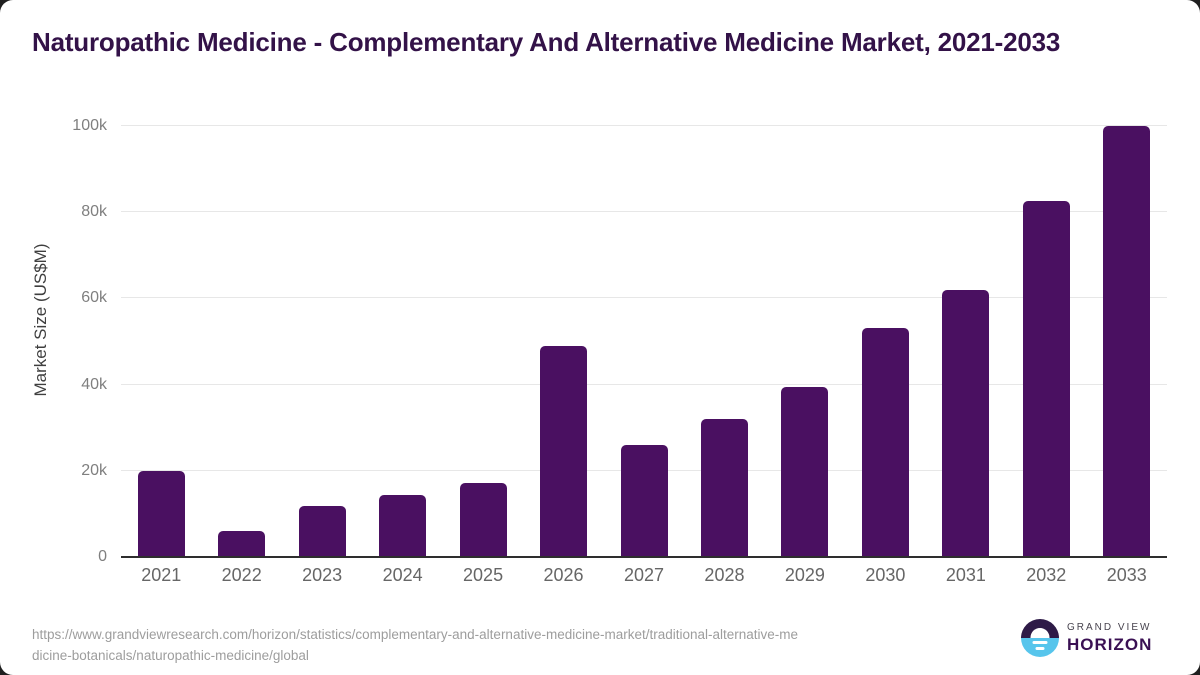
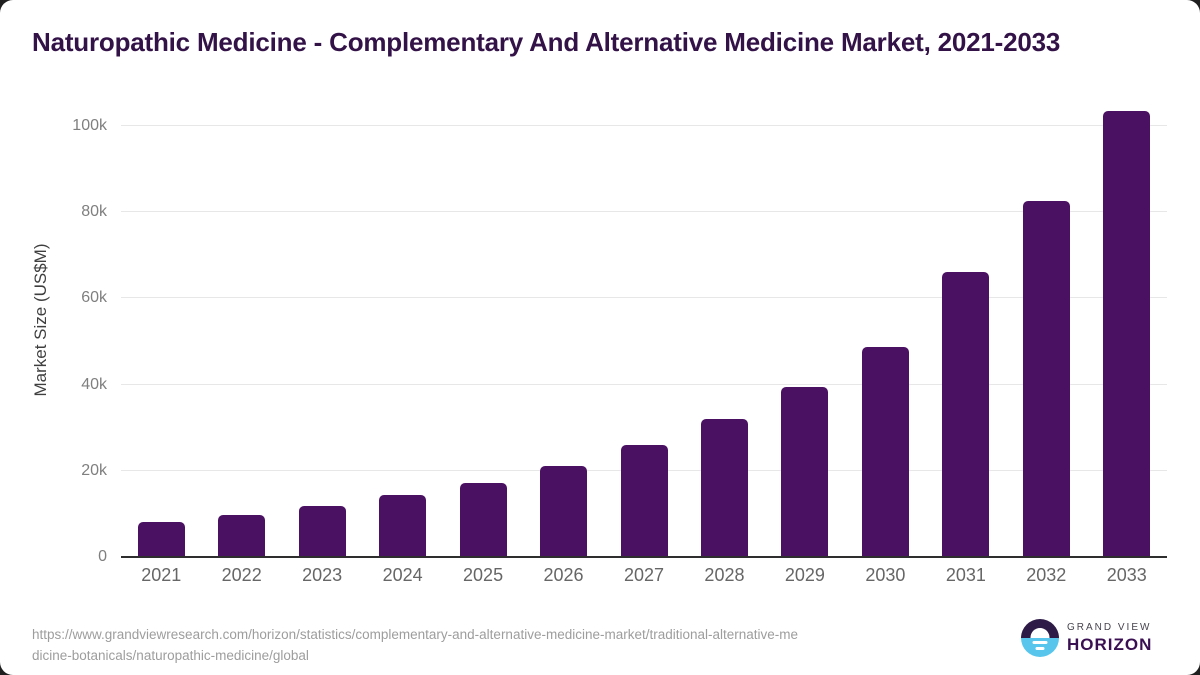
2021: 20k -> 8k
2022: 6k -> 10k
2026: 49k -> 21k
2030: 53k -> 49k
2031: 62k -> 66k
2033: 100k -> 103k
